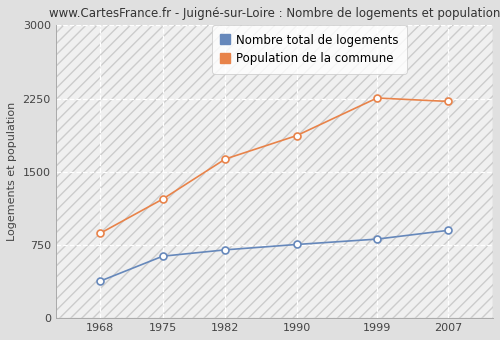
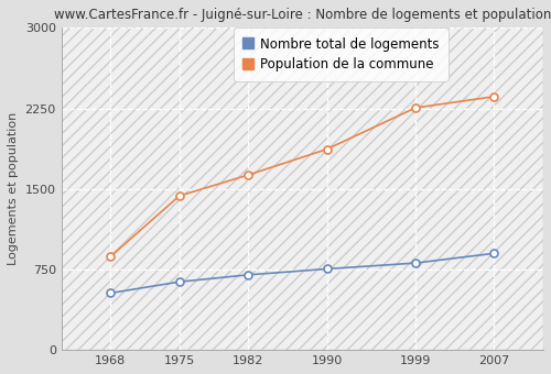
Nombre total de logements/1968: 380 -> 530
Population de la commune/1975: 1220 -> 1440
Population de la commune/2007: 2220 -> 2360
